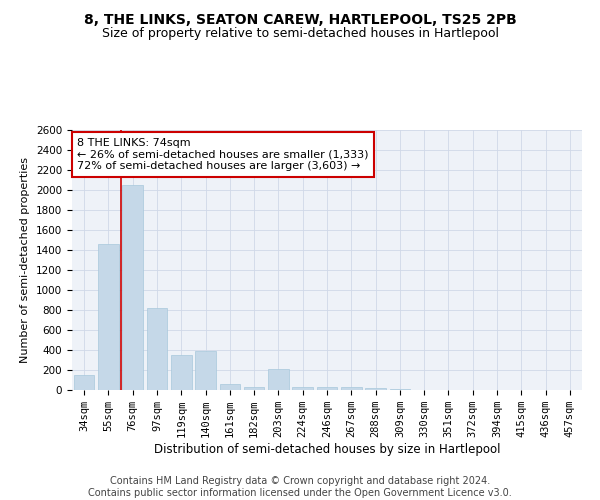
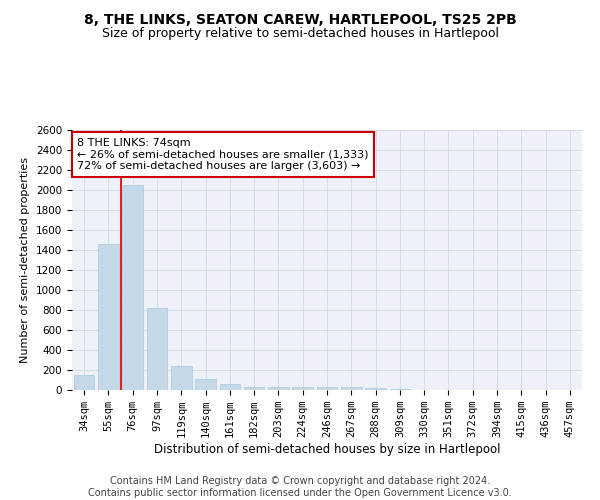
119sqm: 350 -> 240
140sqm: 390 -> 110
203sqm: 210 -> 30
